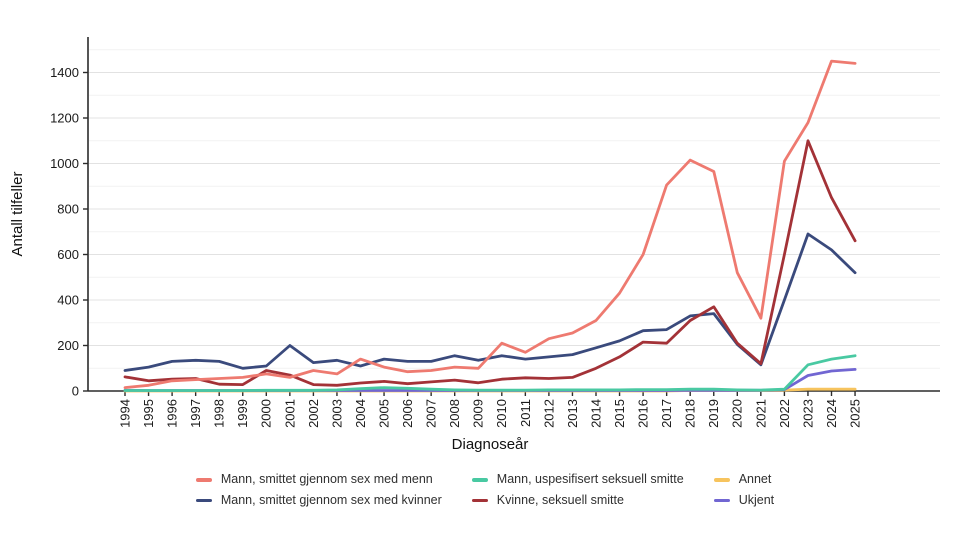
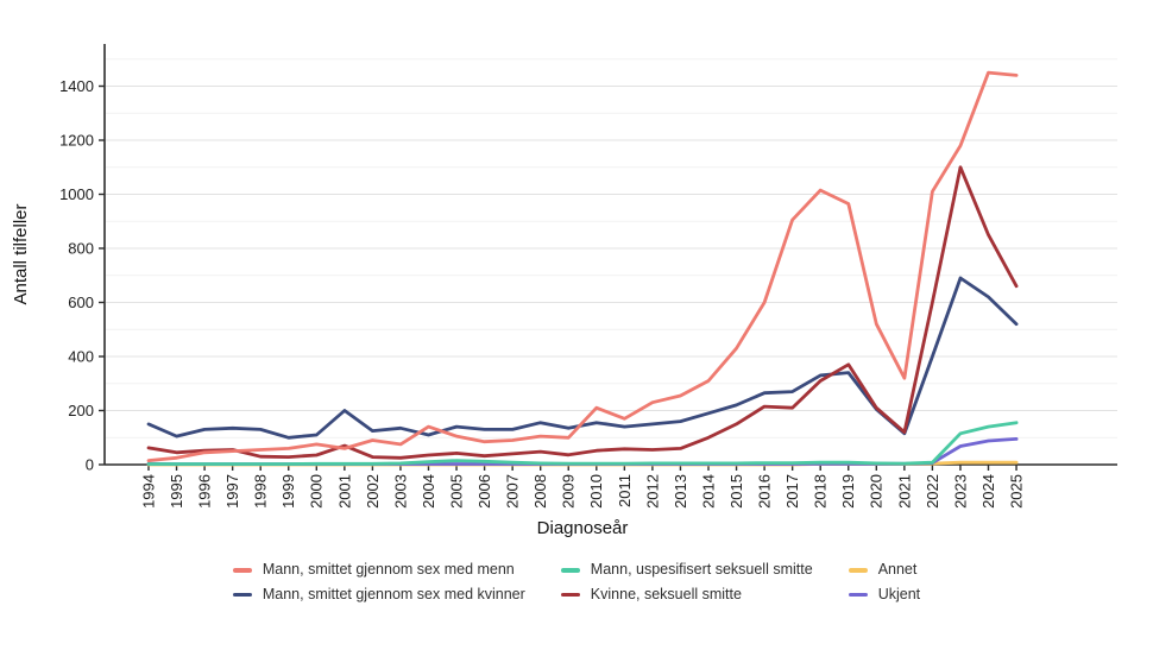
Mann, smittet gjennom sex med kvinner/1994: 90 -> 150
Kvinne, seksuell smitte/2000: 90 -> 40
